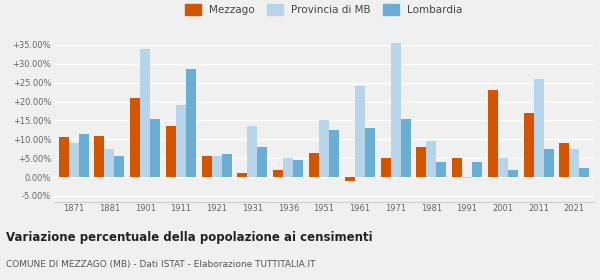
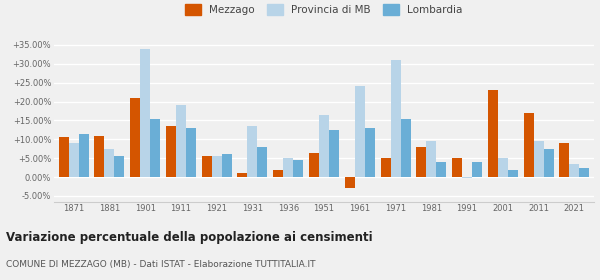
Lombardia/1911: 28.5% -> 13.0%
Provincia di MB/1951: 15.0% -> 16.5%
Mezzago/1961: -1.0% -> -3.0%
Provincia di MB/1971: 35.5% -> 31.0%
Provincia di MB/2011: 26.0% -> 9.5%
Provincia di MB/2021: 7.5% -> 3.5%
